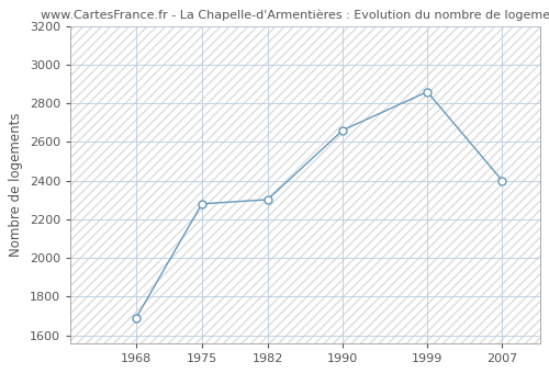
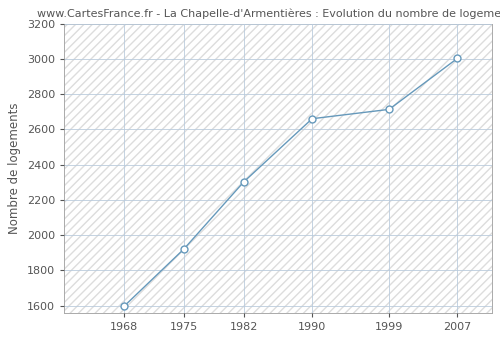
1968: 1690 -> 1600
1975: 2280 -> 1920
1999: 2860 -> 2710
2007: 2400 -> 3000
